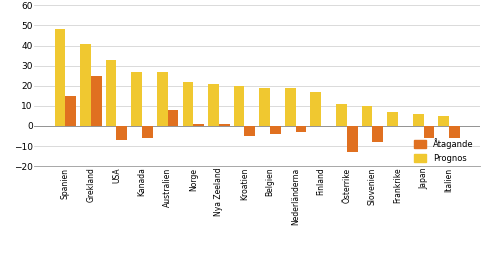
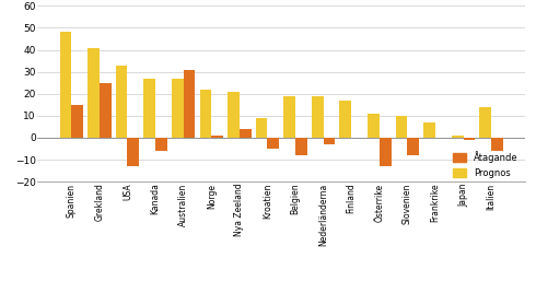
Åtagande/USA: -7 -> -13
Åtagande/Australien: 8 -> 31
Åtagande/Nya Zeeland: 1 -> 4
Prognos/Kroatien: 20 -> 9
Åtagande/Belgien: -4 -> -8
Prognos/Japan: 6 -> 1
Åtagande/Japan: -6 -> -1
Prognos/Italien: 5 -> 14
